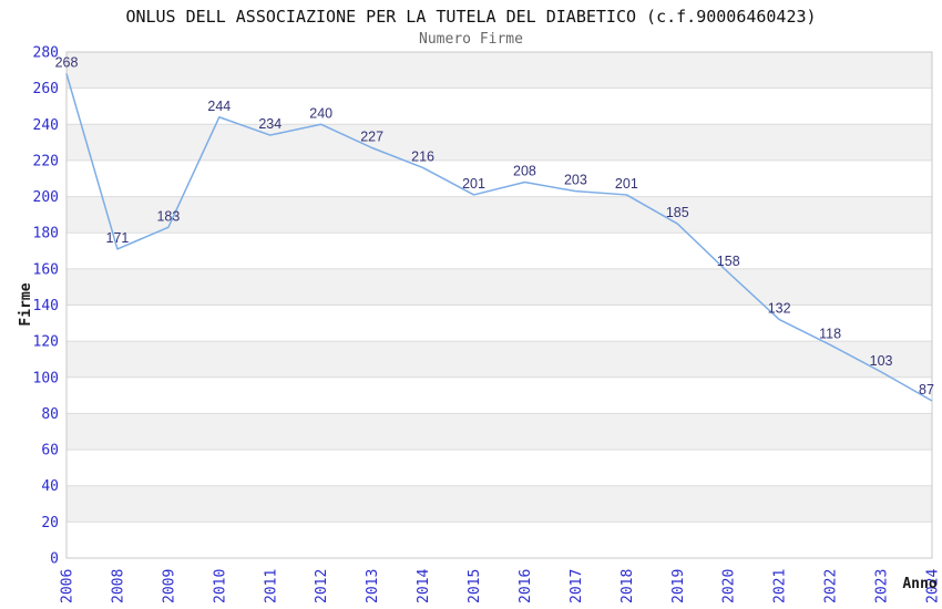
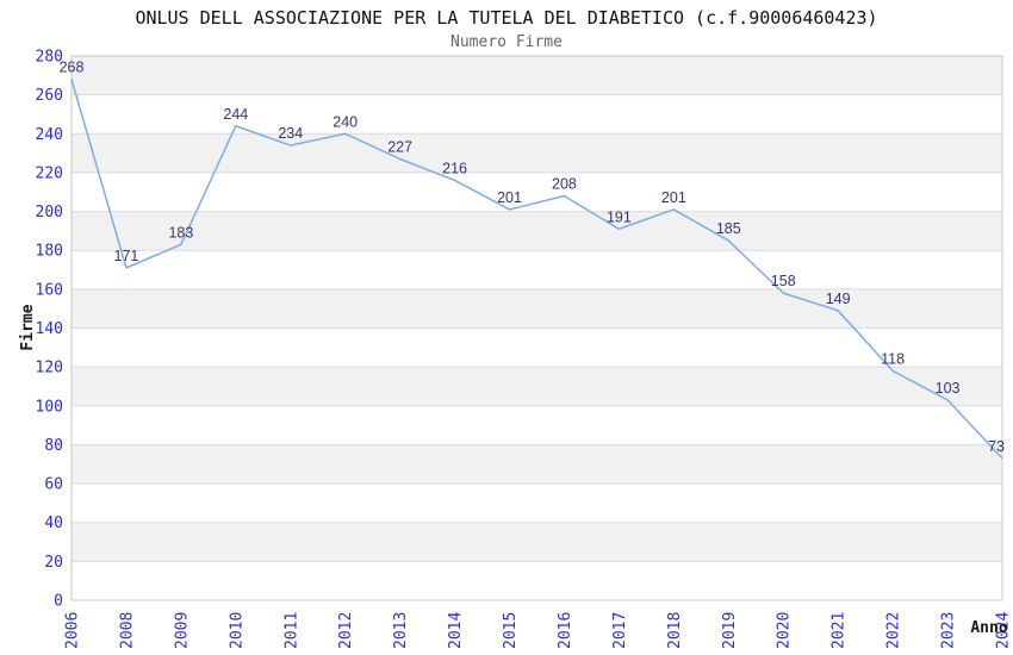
2017: 203 -> 191
2021: 132 -> 149
2024: 87 -> 73
